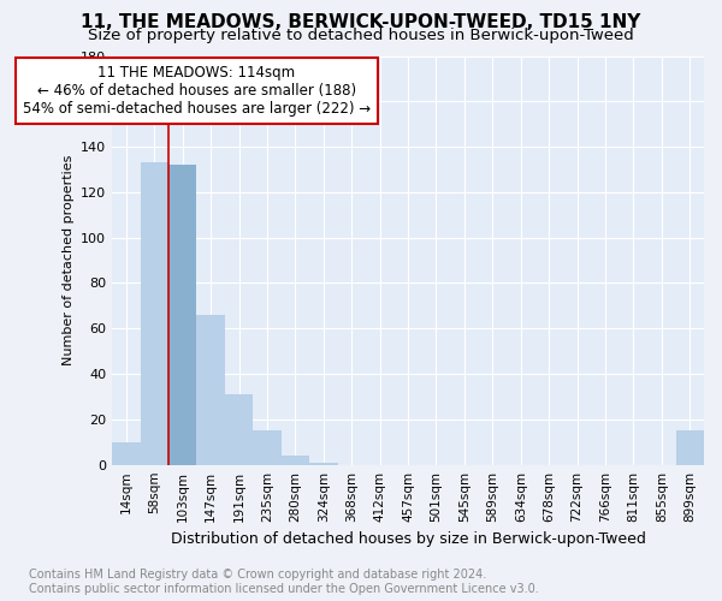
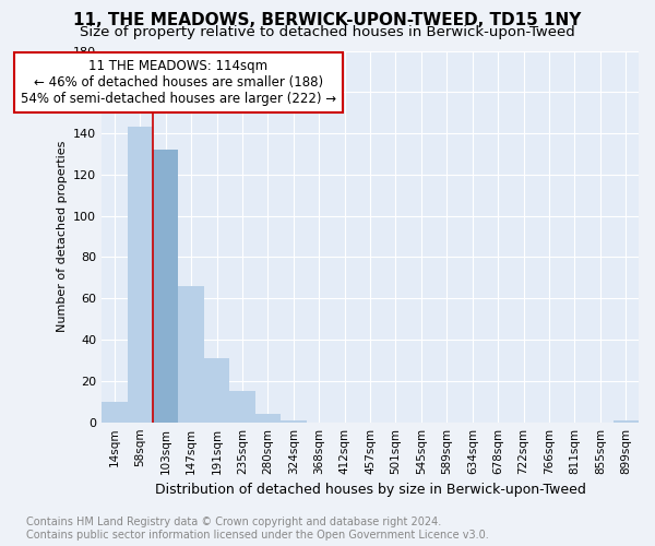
58sqm: 133 -> 143
899sqm: 15 -> 1
